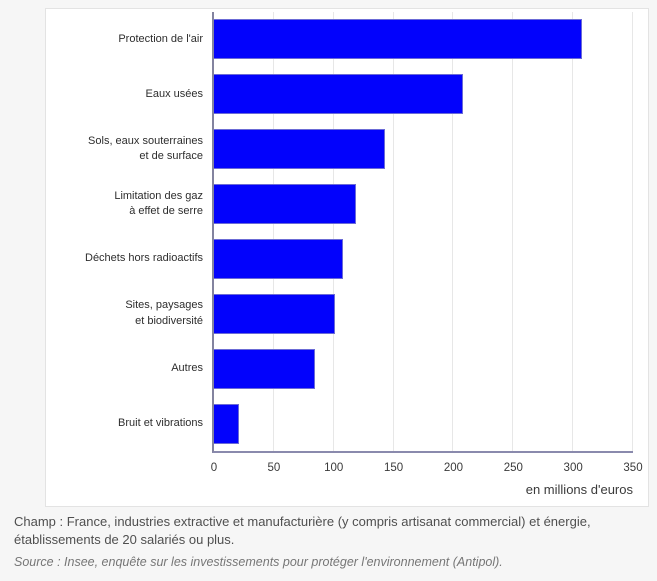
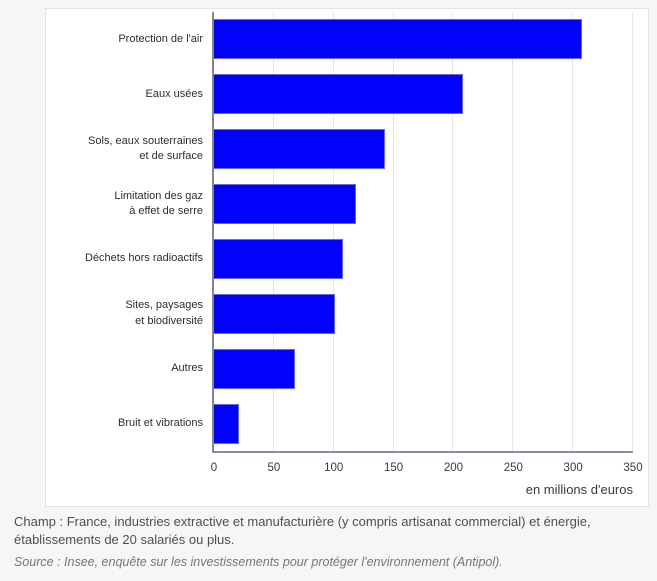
Autres: 84 -> 68
